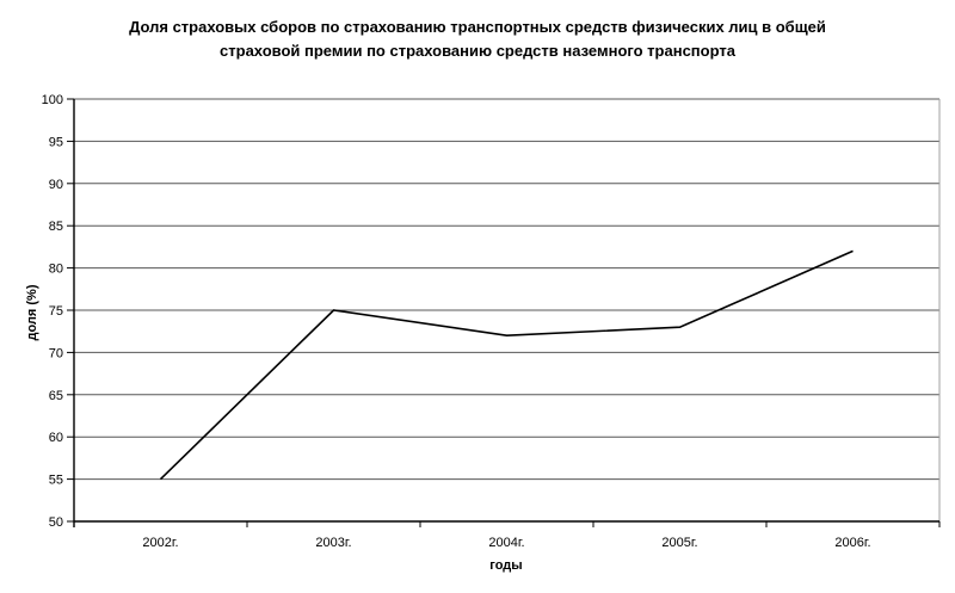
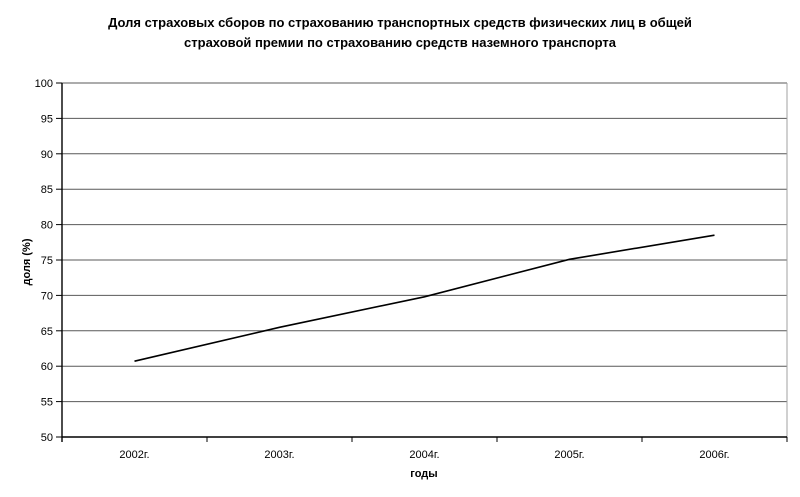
2002г.: 55 -> 61
2003г.: 75 -> 66
2004г.: 72 -> 70
2005г.: 73 -> 75
2006г.: 82 -> 78
